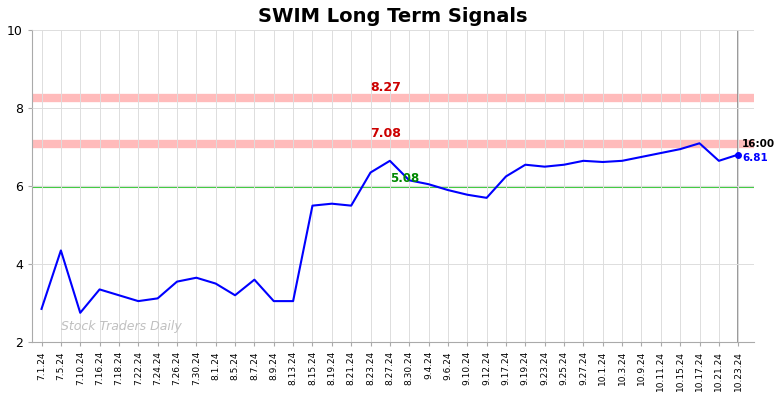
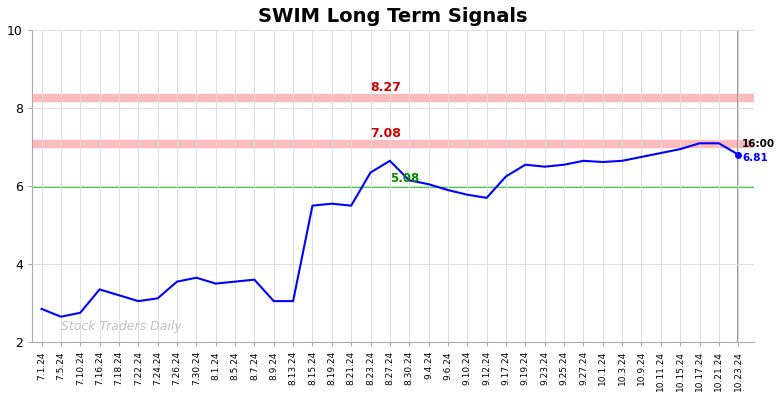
7.5.24: 4.35 -> 2.65
8.5.24: 3.20 -> 3.55
10.21.24: 6.65 -> 7.10
